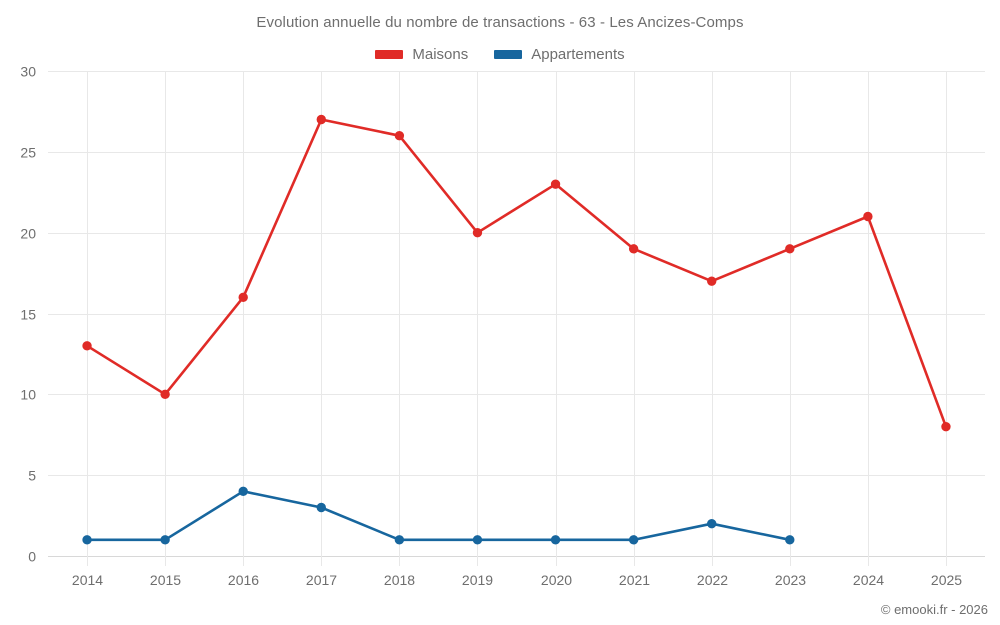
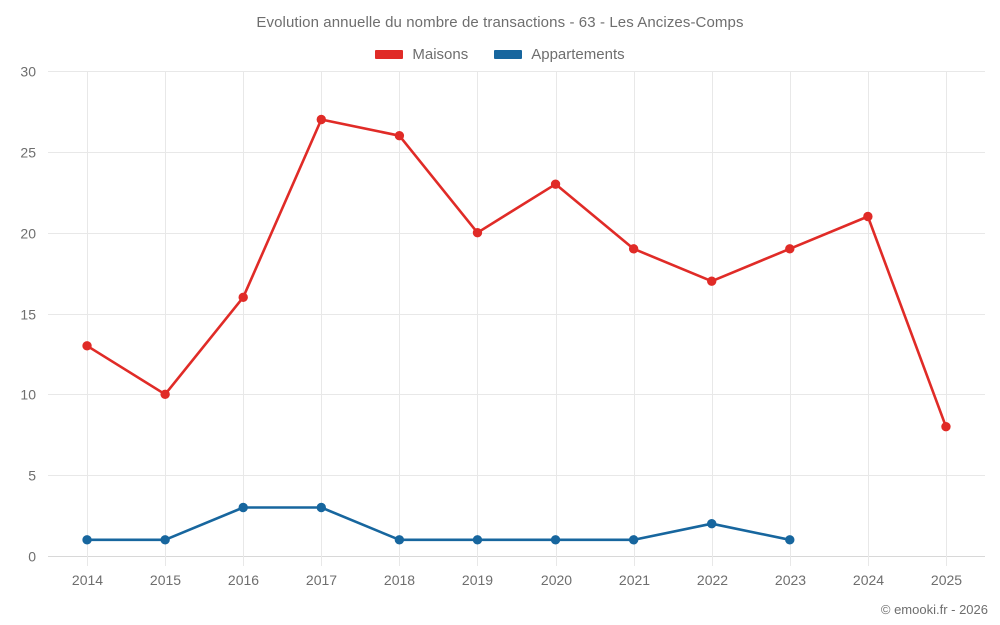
Appartements/2016: 4 -> 3
